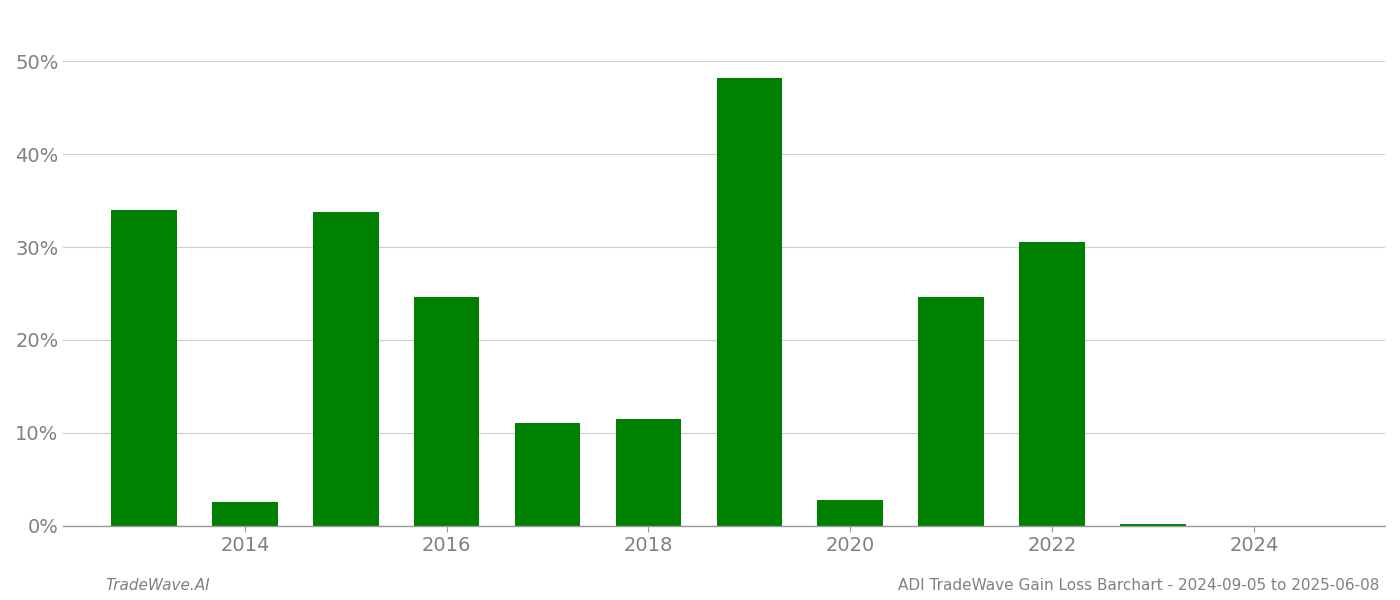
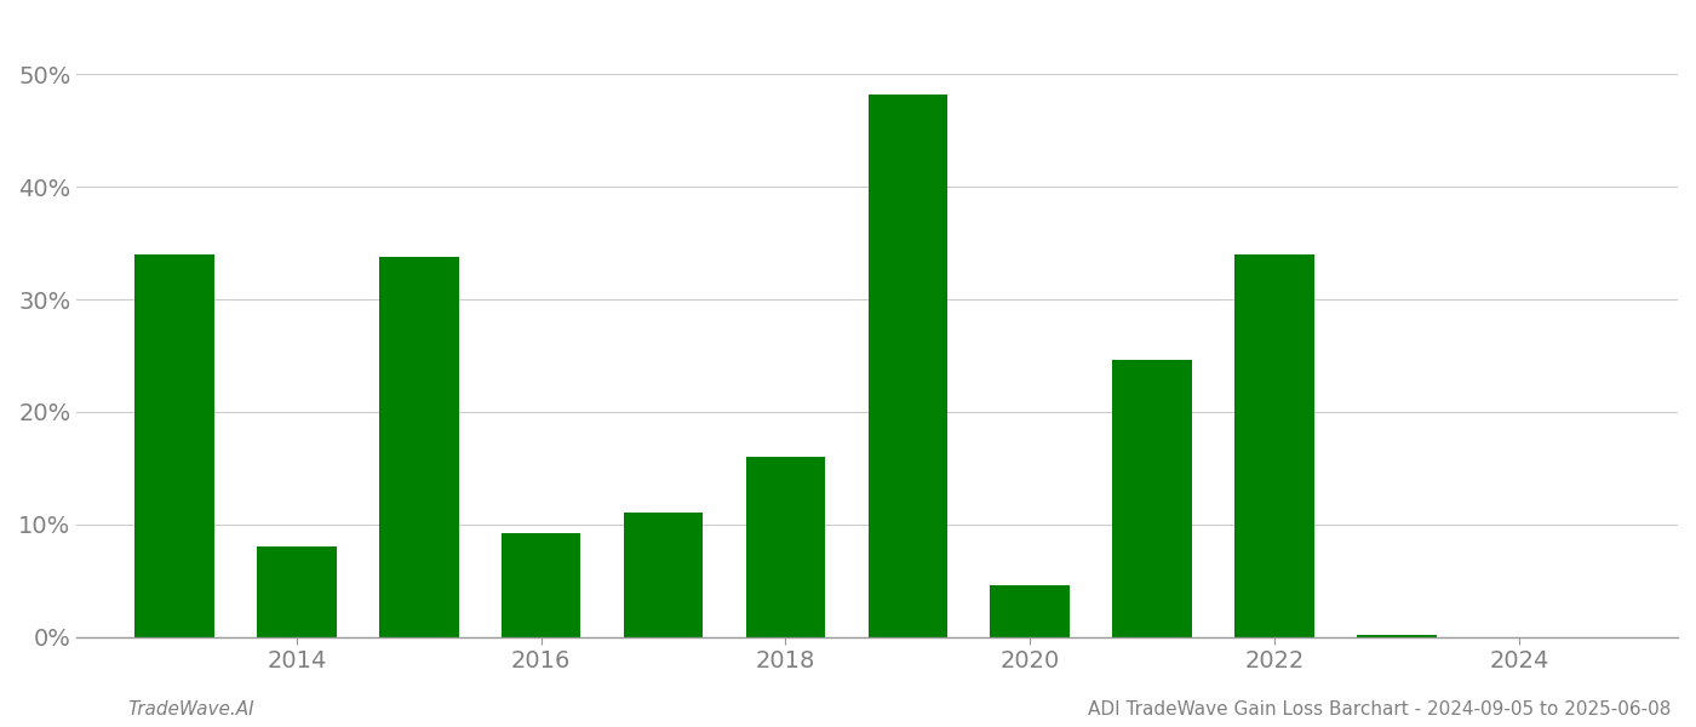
2014: 2.5% -> 8.0%
2016: 24.6% -> 9.2%
2018: 11.5% -> 16.0%
2020: 2.8% -> 4.6%
2022: 30.6% -> 34.0%
